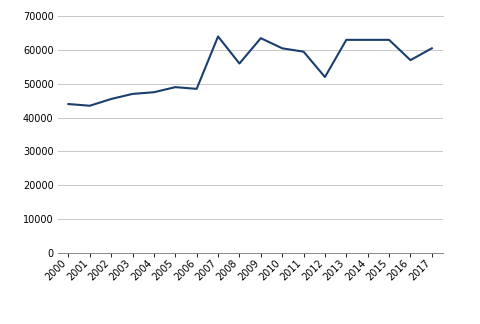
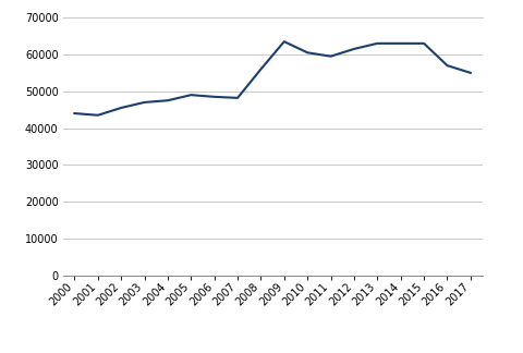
2007: 64000 -> 48200
2012: 52000 -> 61500
2017: 60500 -> 55000
